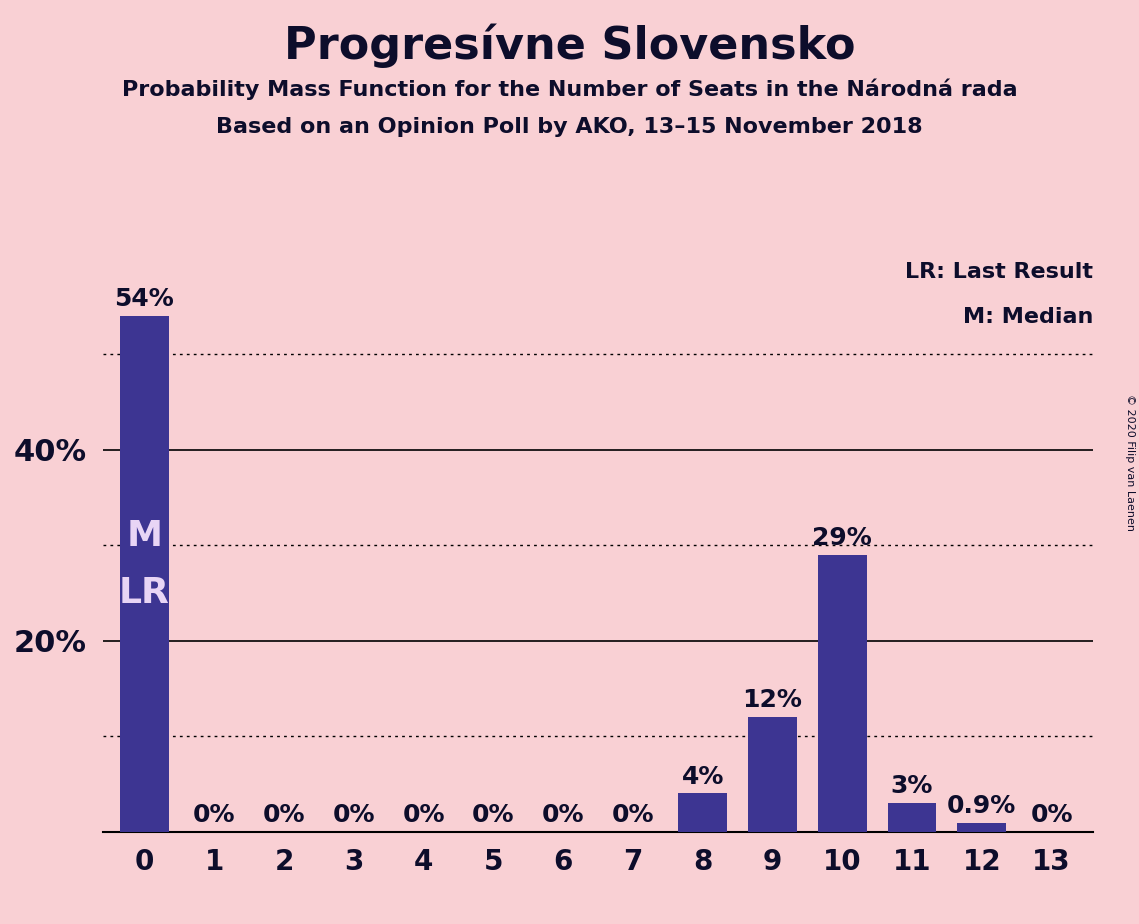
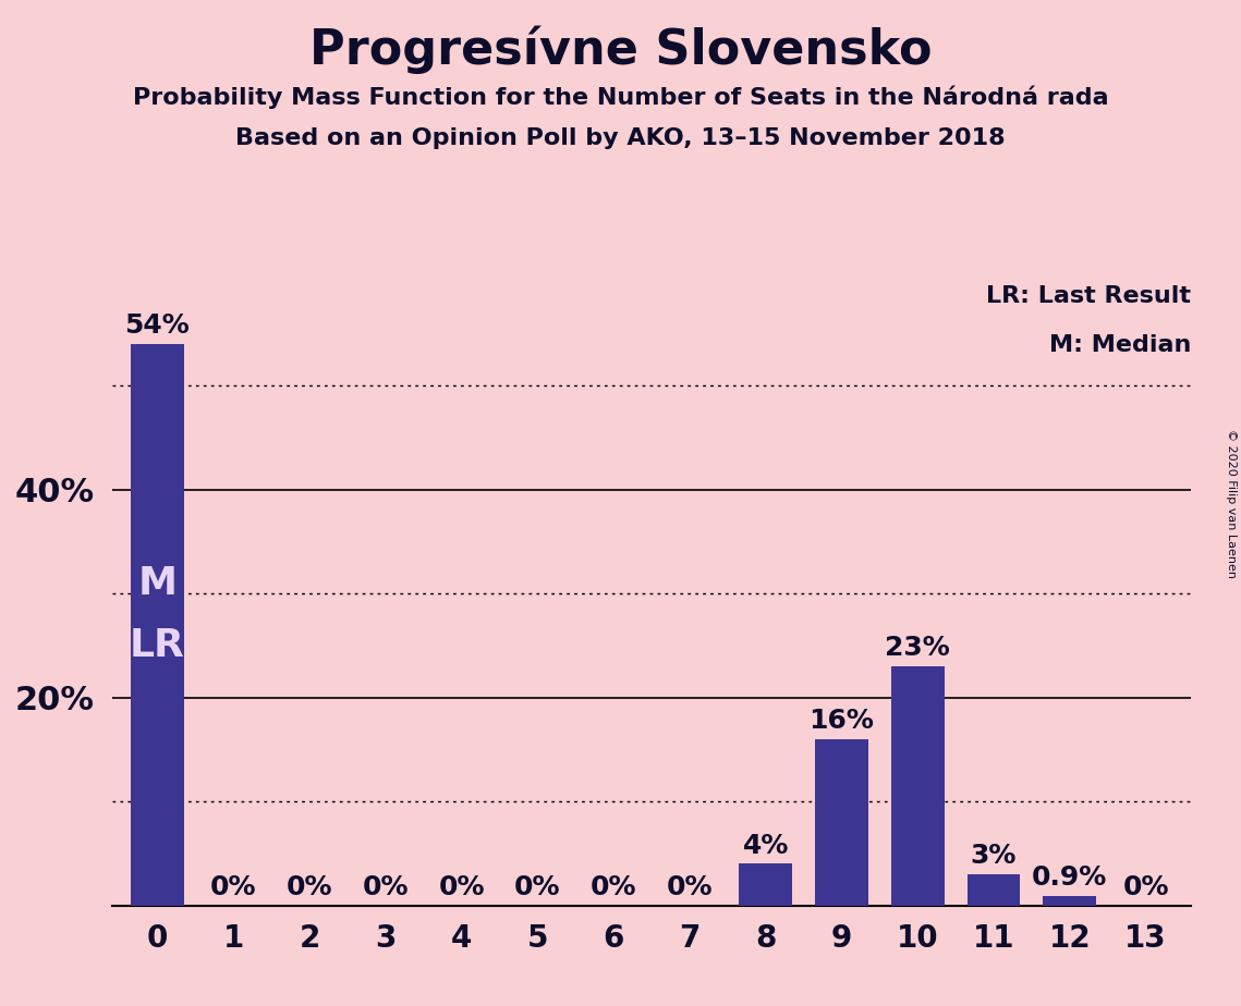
9: 12% -> 16%
10: 29% -> 23%
